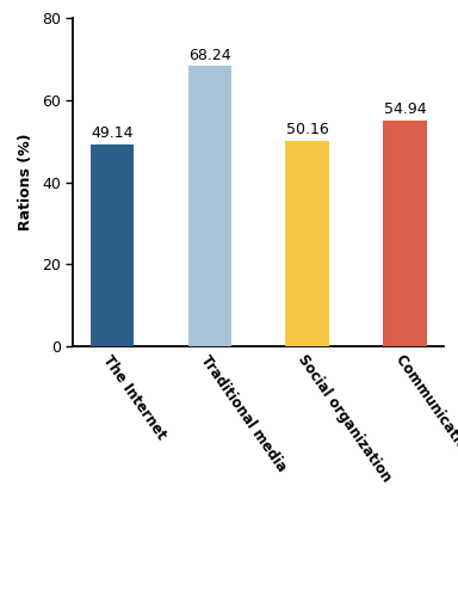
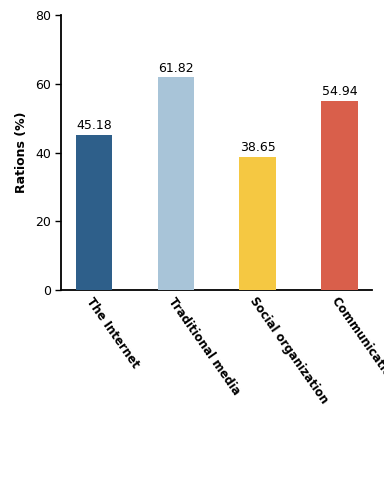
The Internet: 49.14 -> 45.18
Traditional media: 68.24 -> 61.82
Social organization: 50.16 -> 38.65
